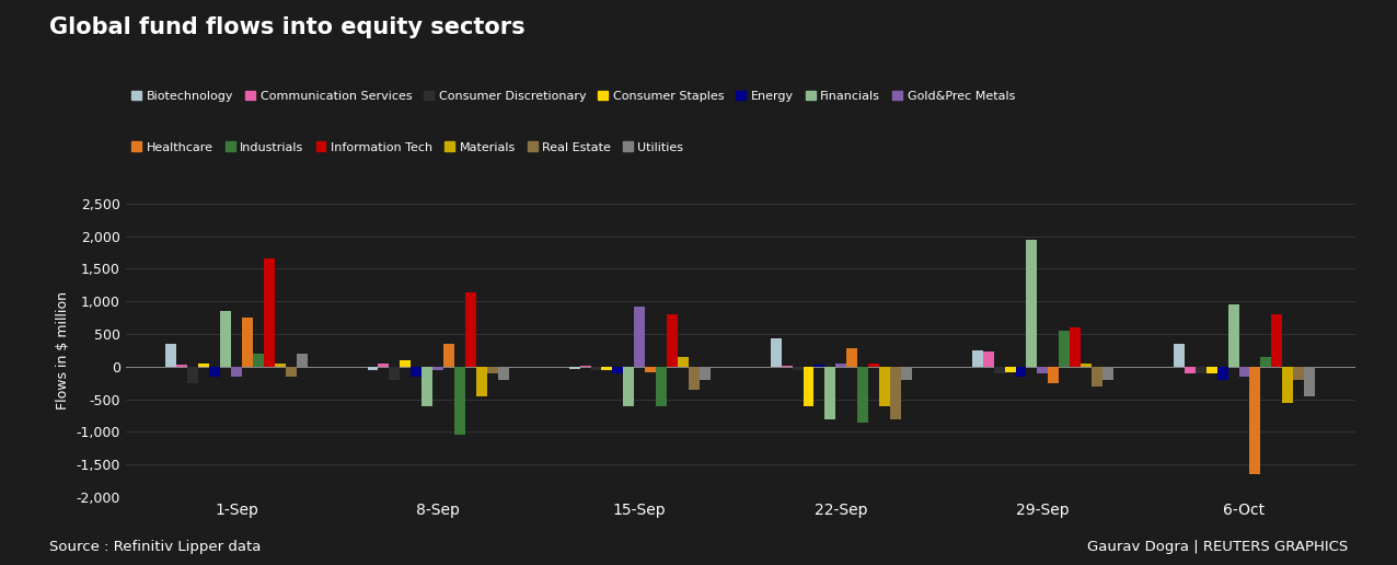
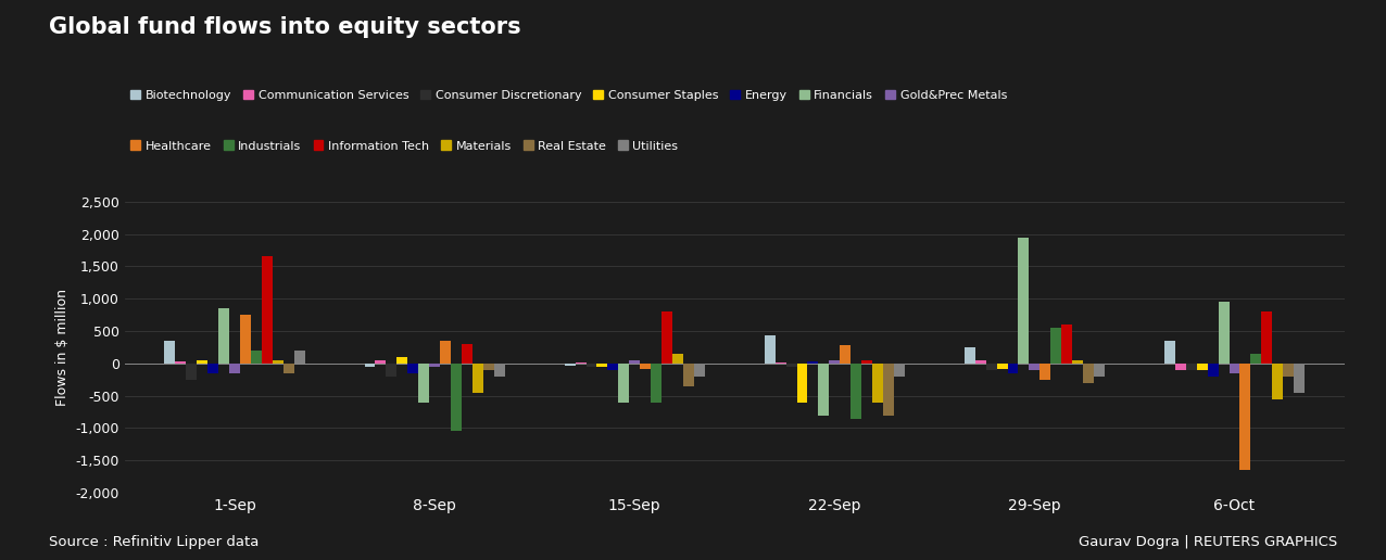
Information Tech/8-Sep: 1,140 -> 300
Gold&Prec Metals/15-Sep: 920 -> 50
Communication Services/29-Sep: 240 -> 50
